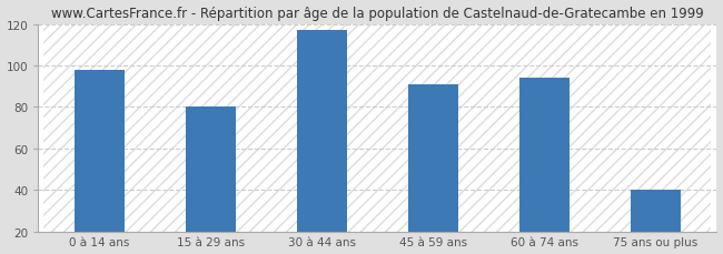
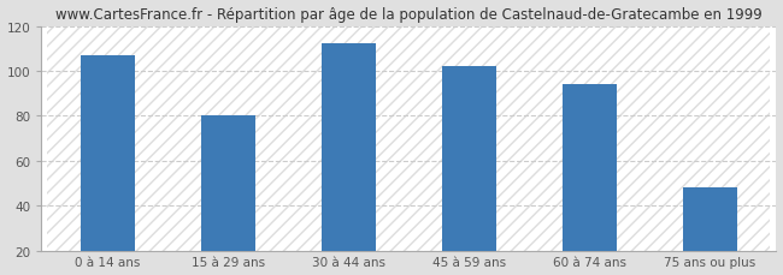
0 à 14 ans: 98 -> 107
30 à 44 ans: 117 -> 112
45 à 59 ans: 91 -> 102
75 ans ou plus: 40 -> 48
